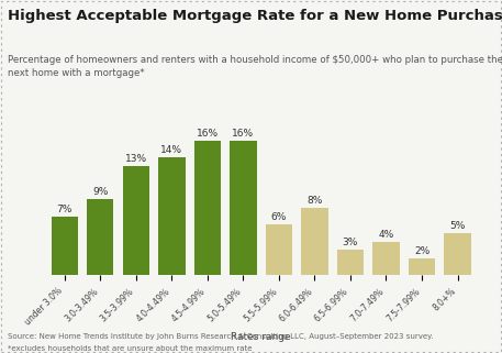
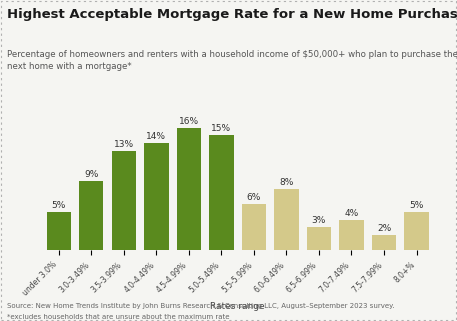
under 3.0%: 7% -> 5%
5.0-5.49%: 16% -> 15%
